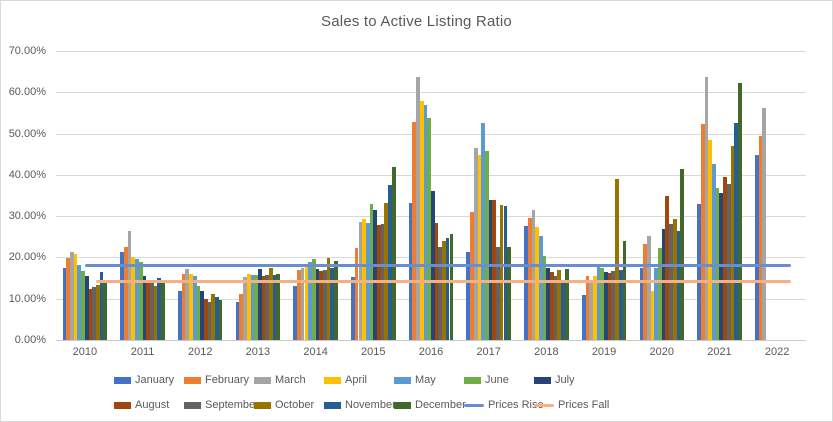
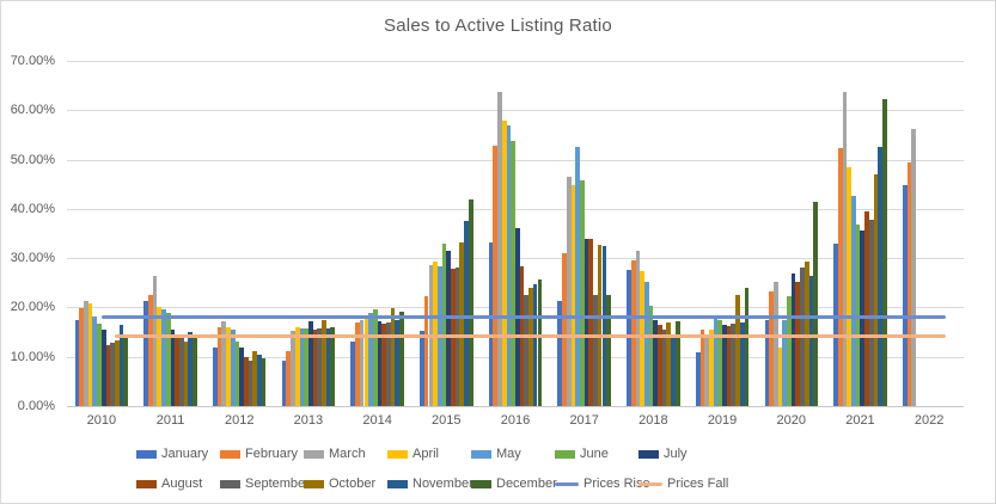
October/2019: 39% -> 23%
August/2020: 35% -> 25%
